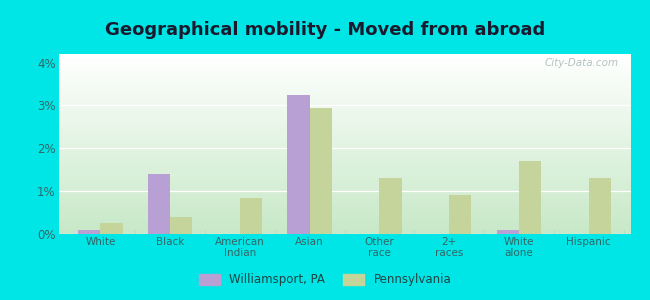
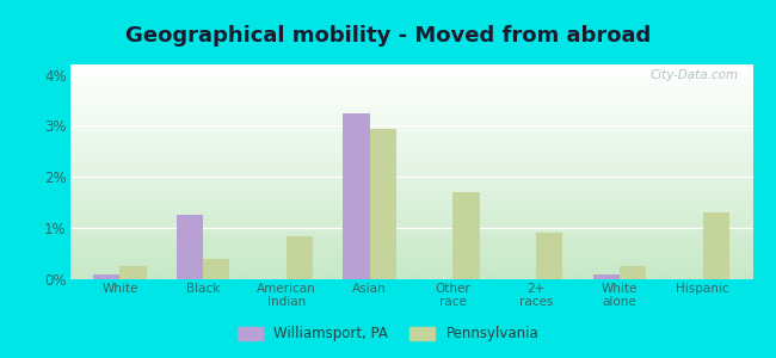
Williamsport, PA/Black: 1.40% -> 1.25%
Pennsylvania/Other race: 1.30% -> 1.70%
Pennsylvania/White alone: 1.70% -> 0.25%
